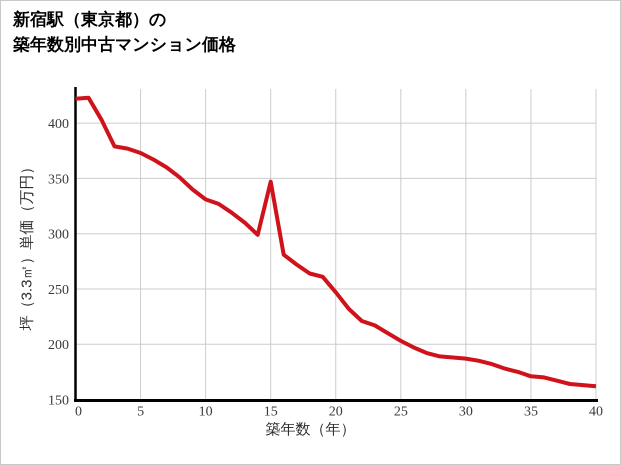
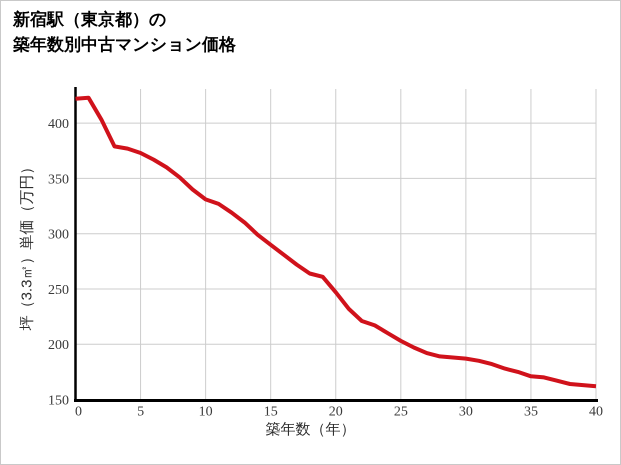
15: 347 -> 290
